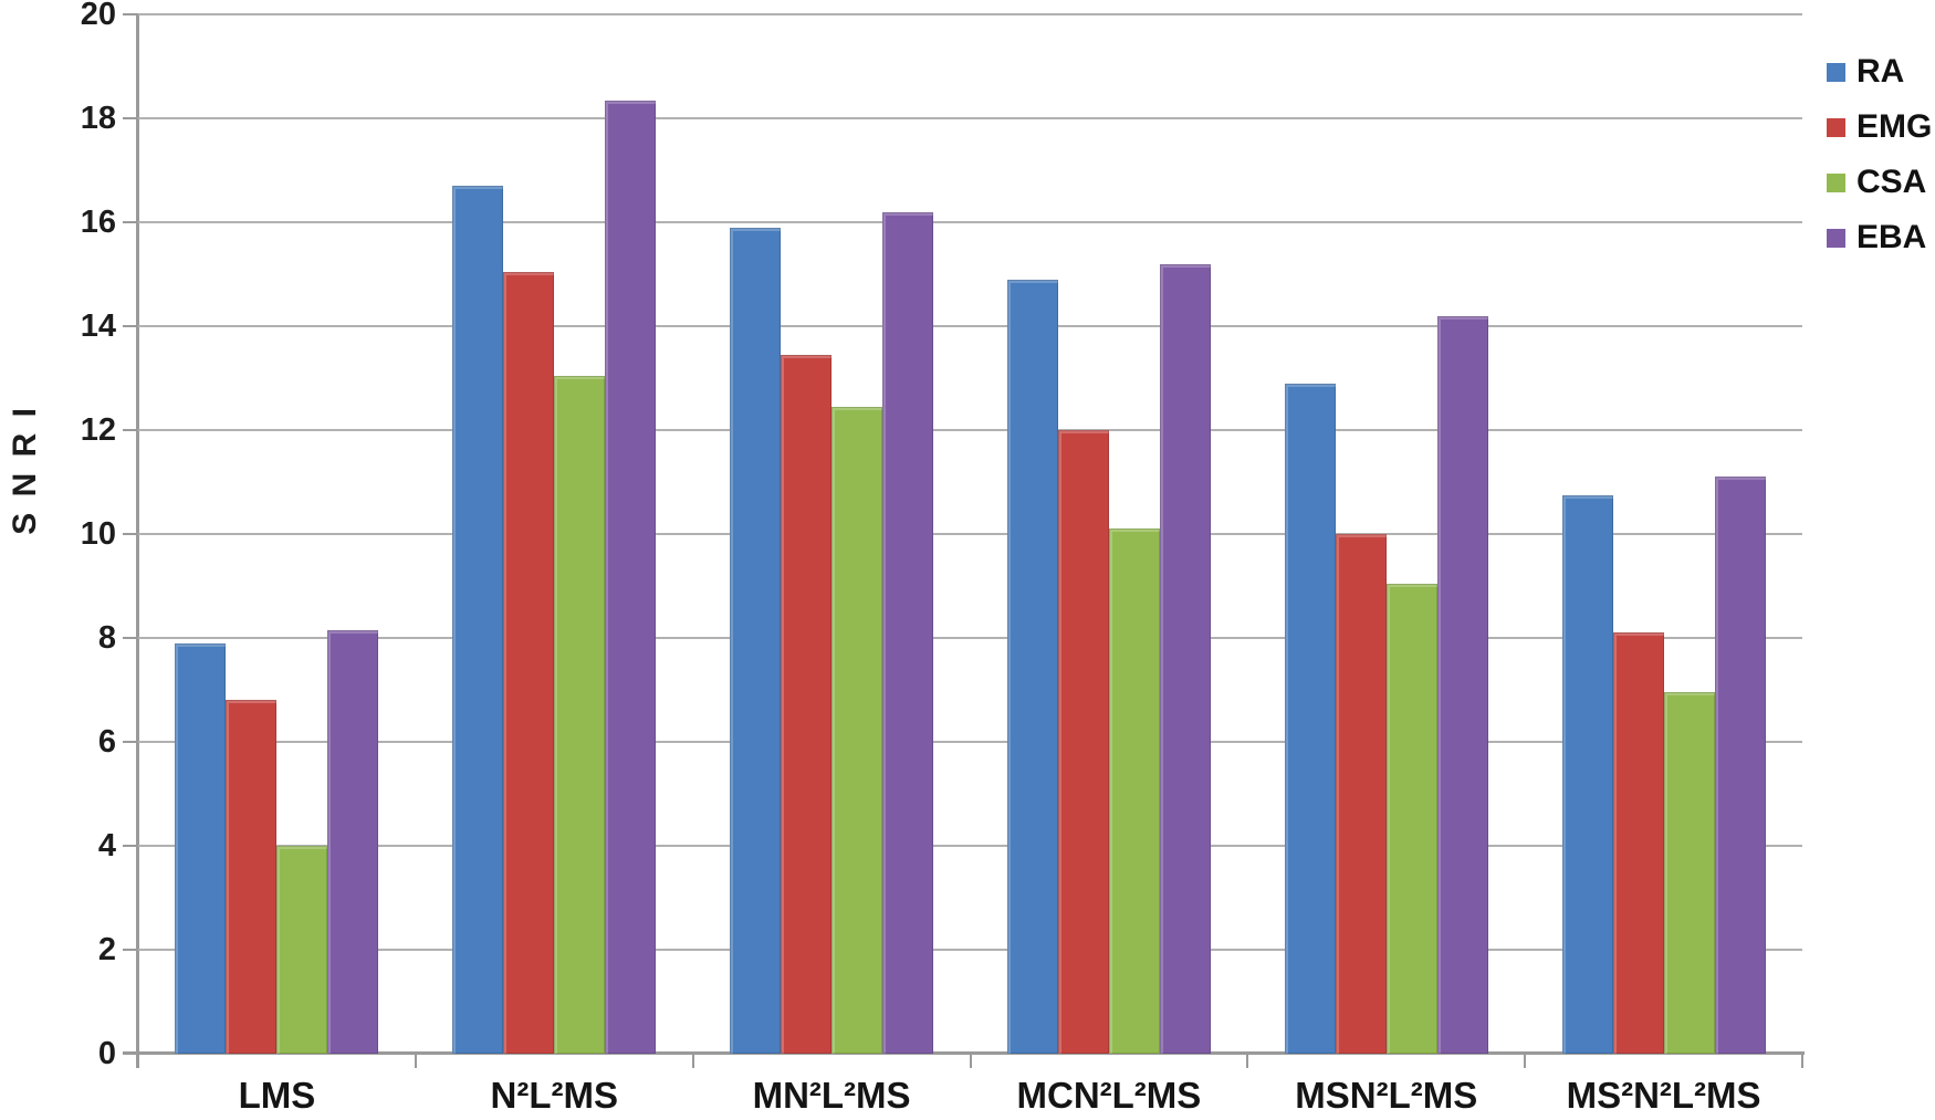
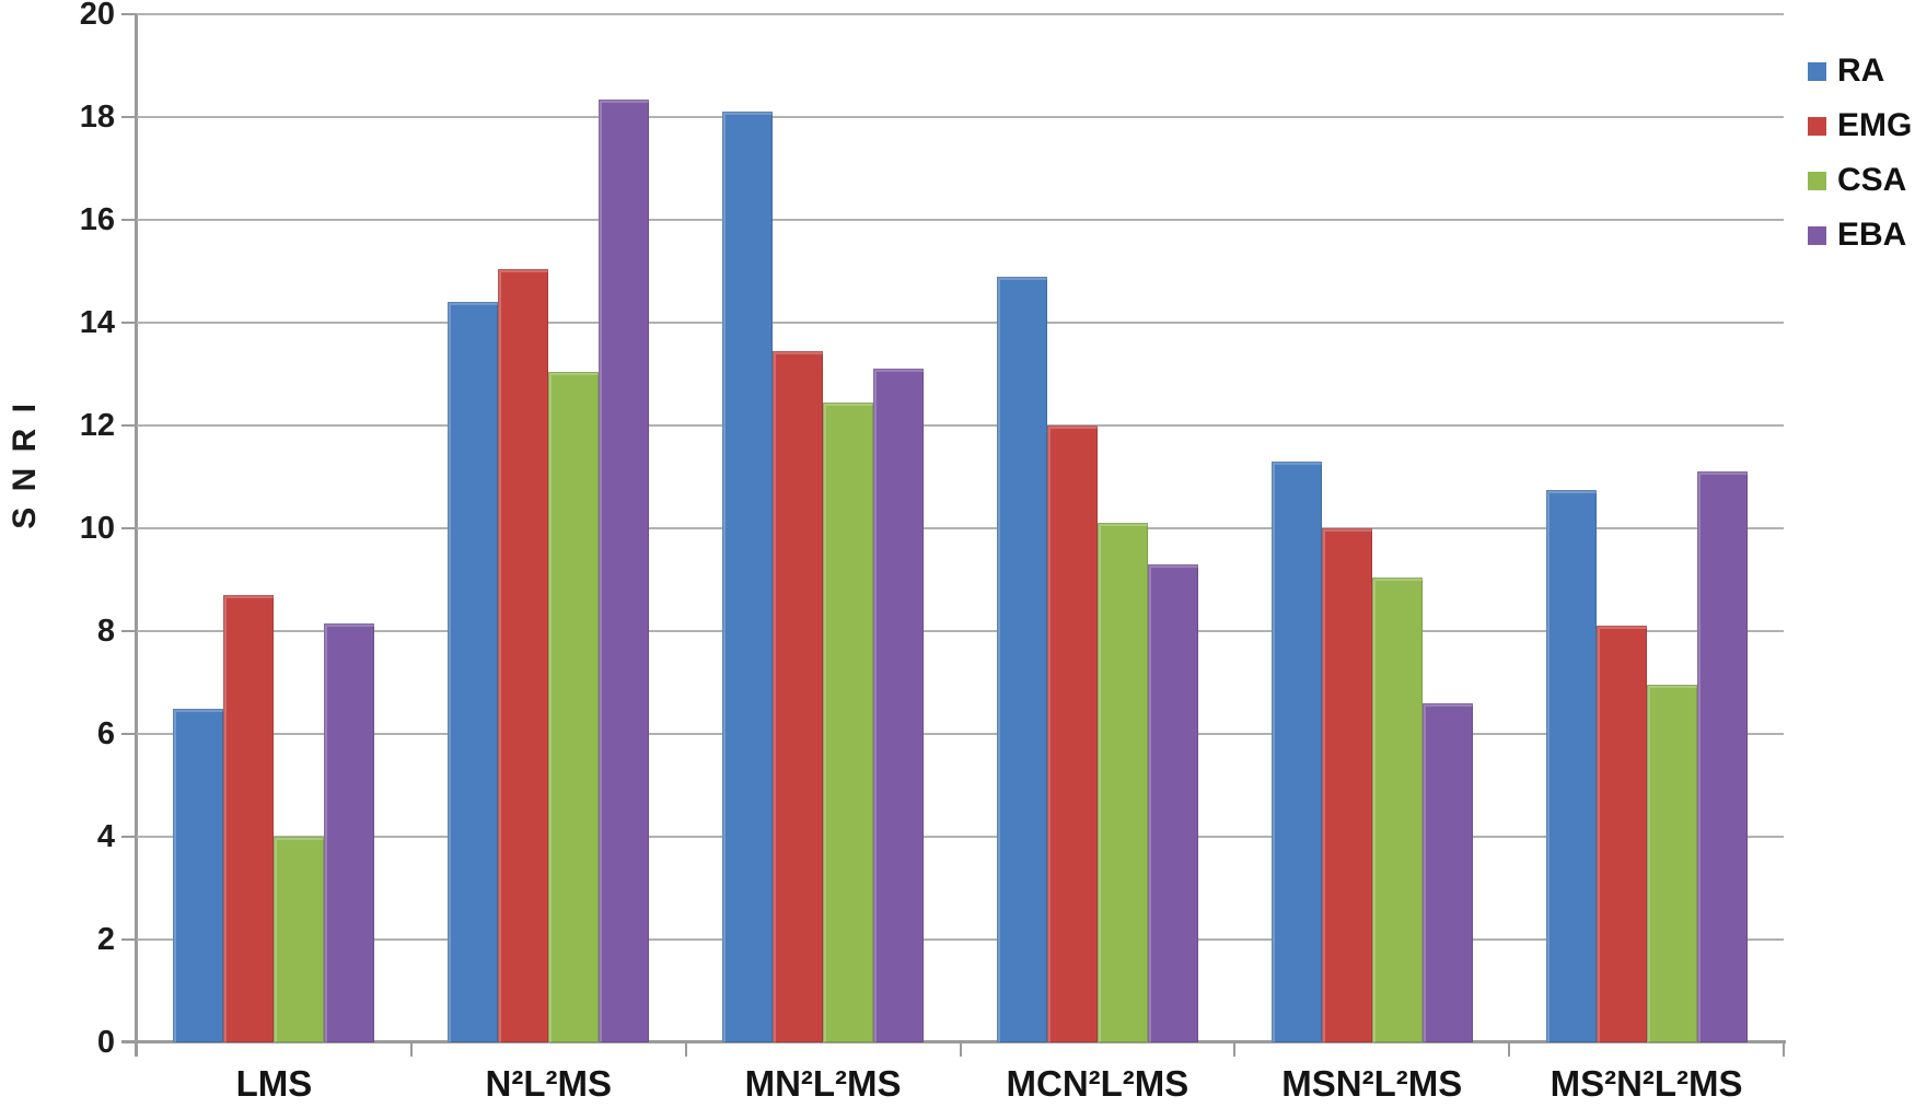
RA/LMS: 7.9 -> 6.5
EMG/LMS: 6.8 -> 8.7
RA/N²L²MS: 16.7 -> 14.4
RA/MN²L²MS: 15.9 -> 18.1
EBA/MN²L²MS: 16.2 -> 13.1
EBA/MCN²L²MS: 15.2 -> 9.3
RA/MSN²L²MS: 12.9 -> 11.3
EBA/MSN²L²MS: 14.2 -> 6.6
